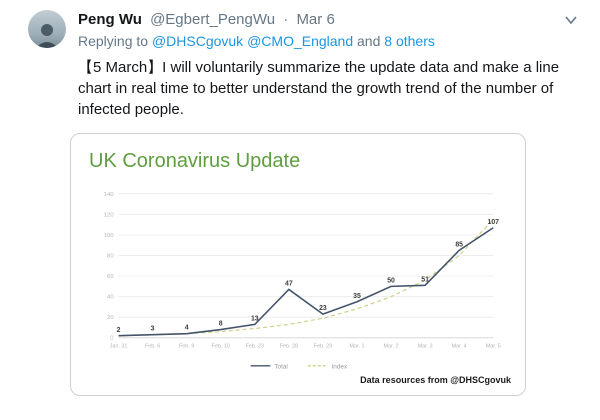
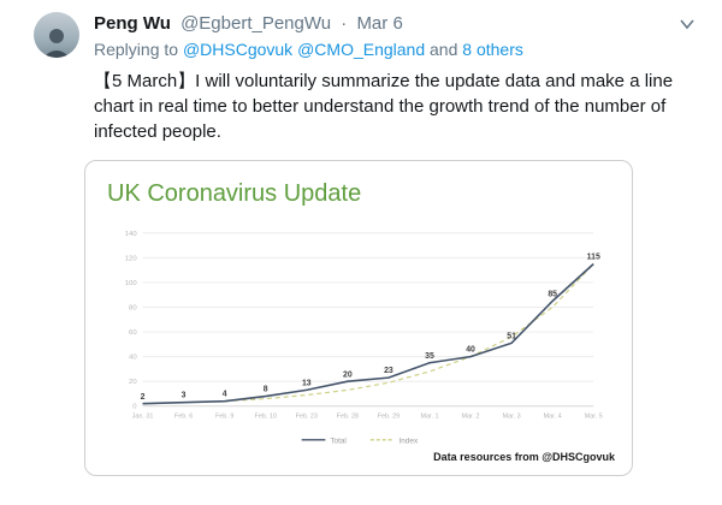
Total/Feb. 28: 47 -> 20
Total/Mar. 2: 50 -> 40
Total/Mar. 5: 107 -> 115
